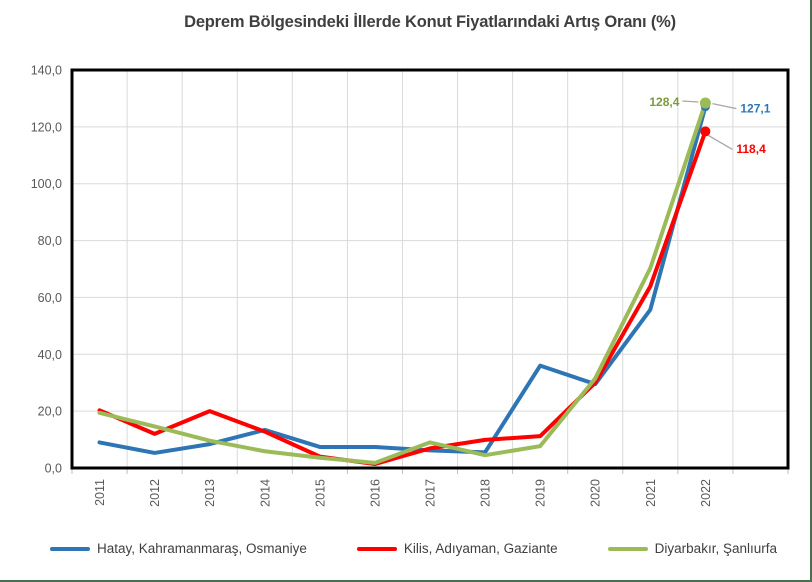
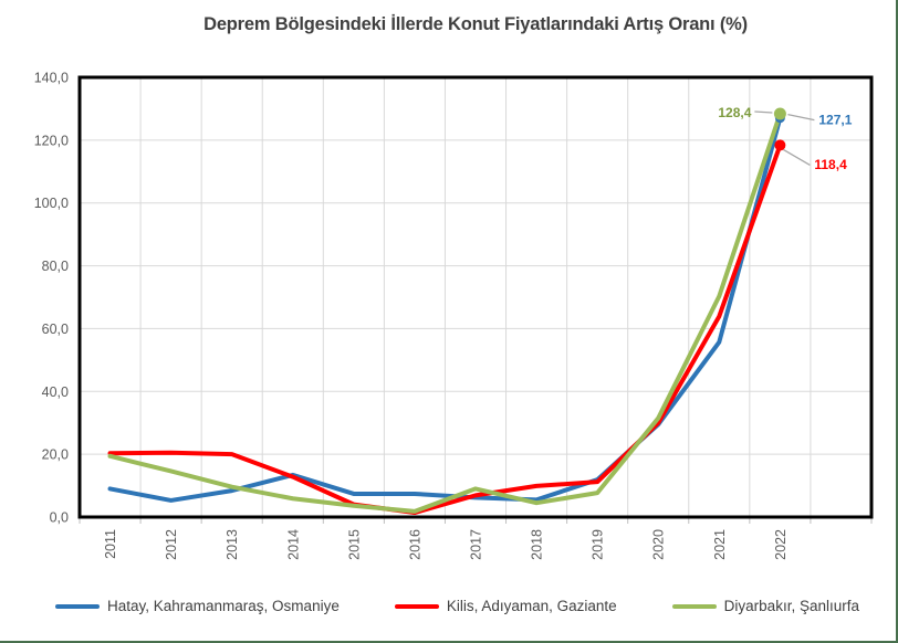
Kilis, Adıyaman, Gaziante/2012: 12 -> 20
Hatay, Kahramanmaraş, Osmaniye/2019: 36 -> 12
